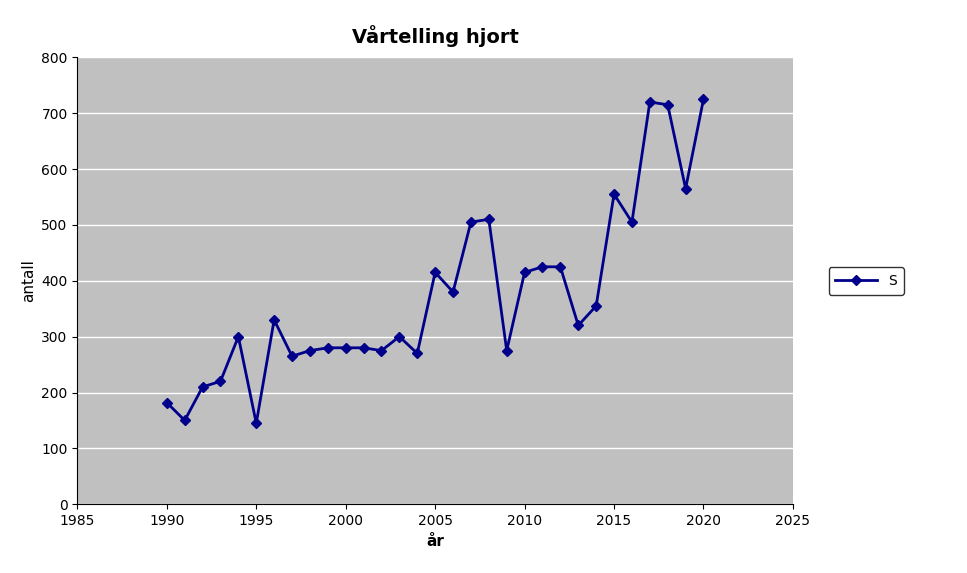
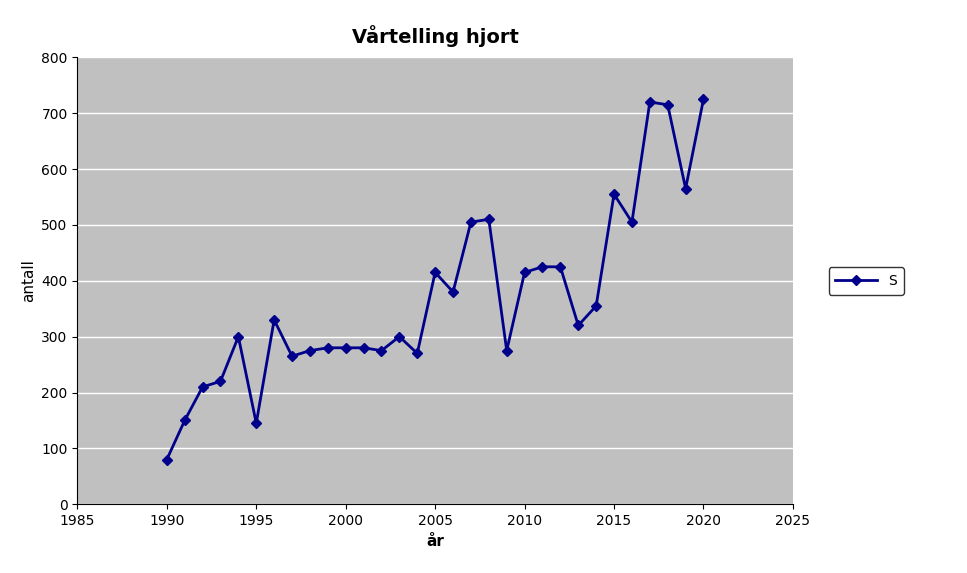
1990: 182 -> 80
